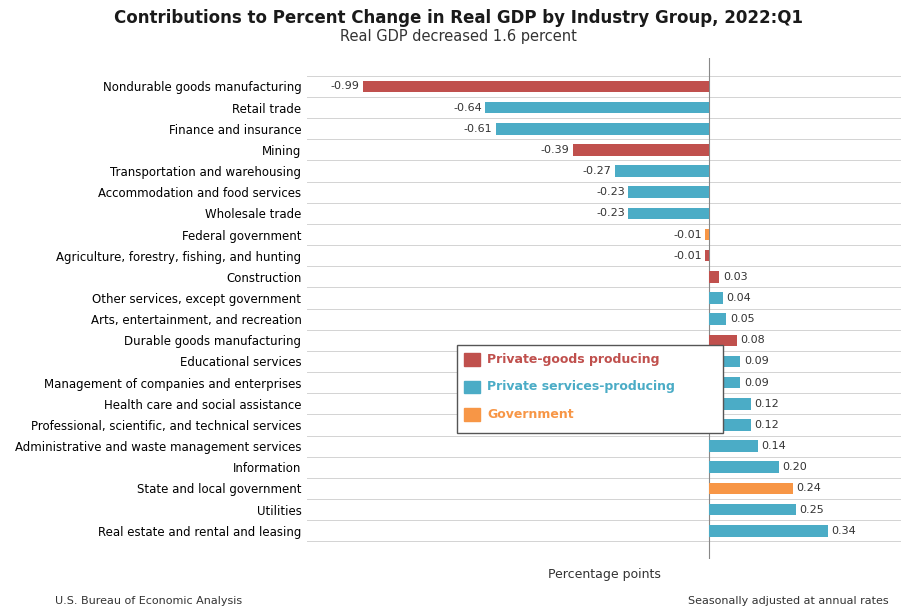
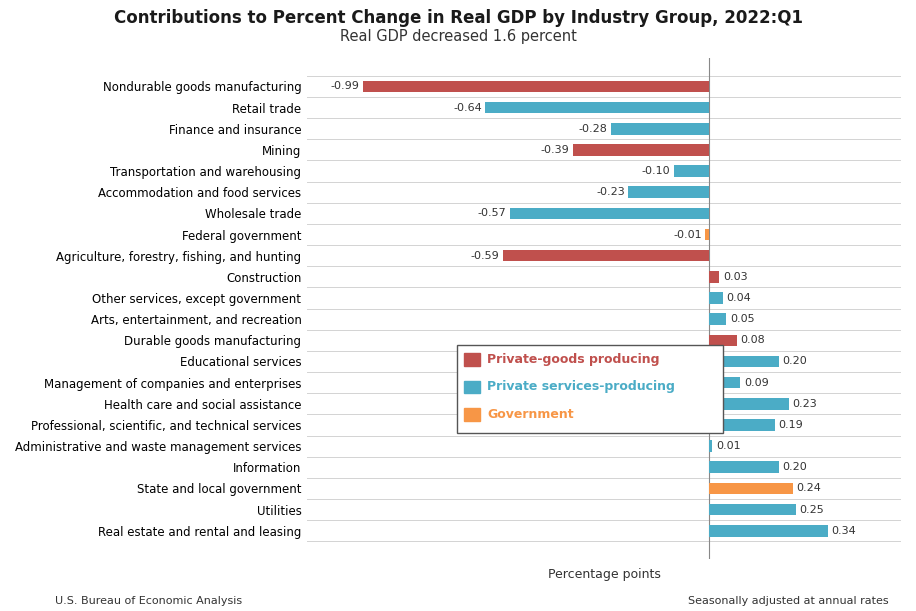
Finance and insurance: -0.61 -> -0.28
Transportation and warehousing: -0.27 -> -0.10
Wholesale trade: -0.23 -> -0.57
Agriculture, forestry, fishing, and hunting: -0.01 -> -0.59
Educational services: 0.09 -> 0.20
Health care and social assistance: 0.12 -> 0.23
Professional, scientific, and technical services: 0.12 -> 0.19
Administrative and waste management services: 0.14 -> 0.01
